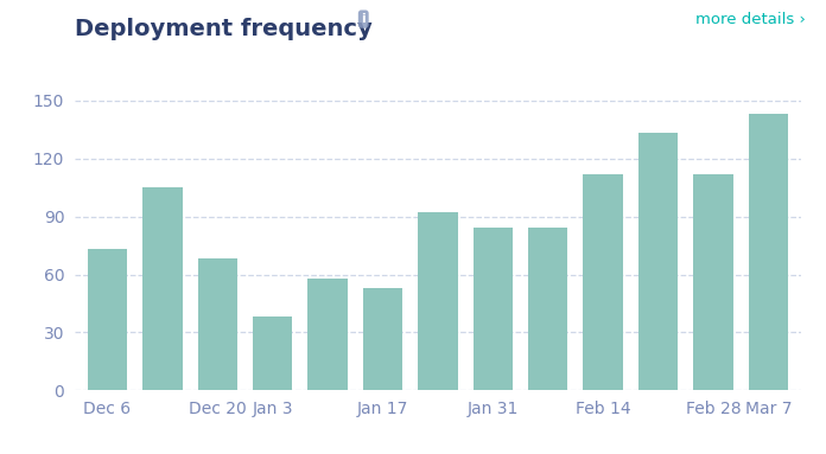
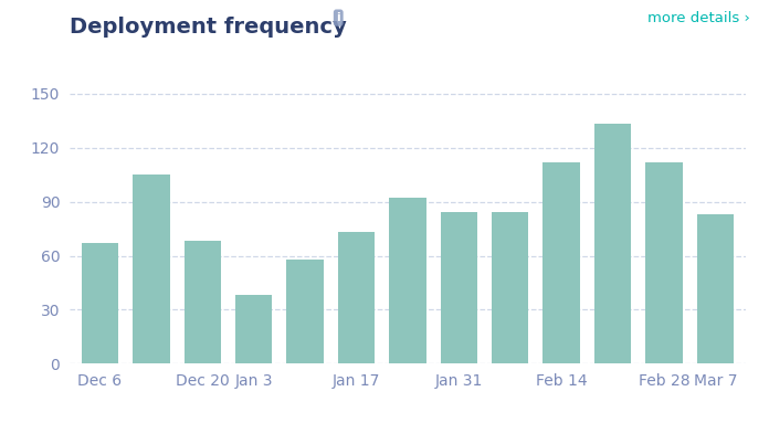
Dec 6: 73 -> 67
Jan 17: 53 -> 73
Mar 7: 143 -> 83
